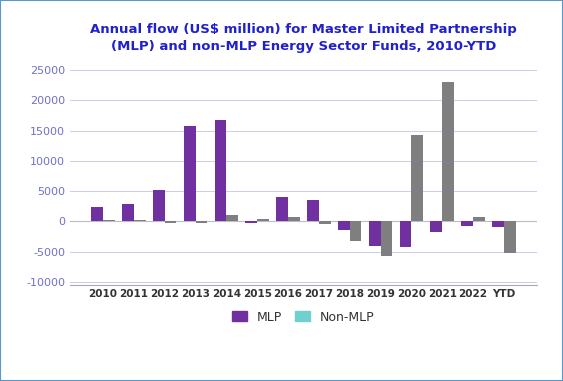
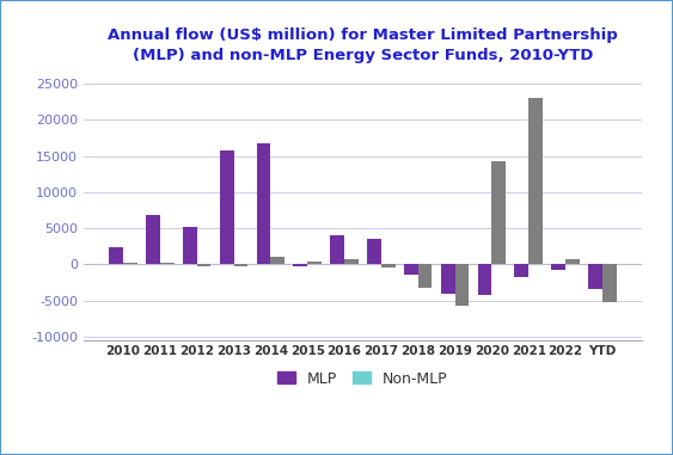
MLP/2011: 2800 -> 6800
MLP/YTD: -900 -> -3400
